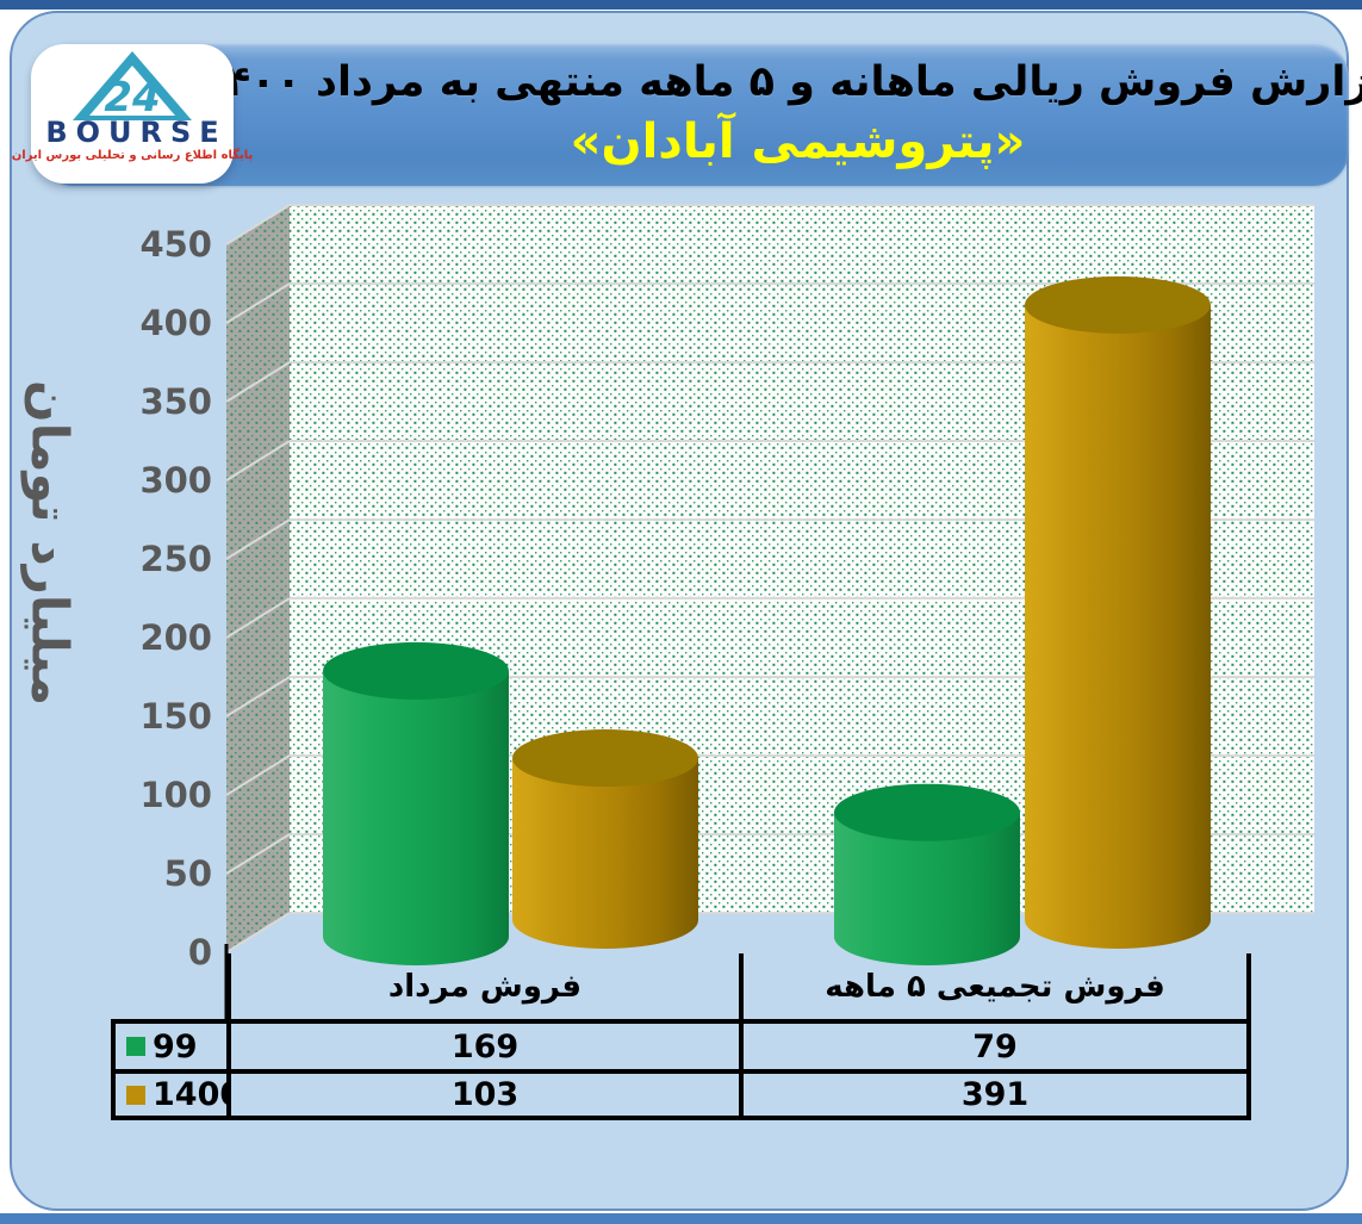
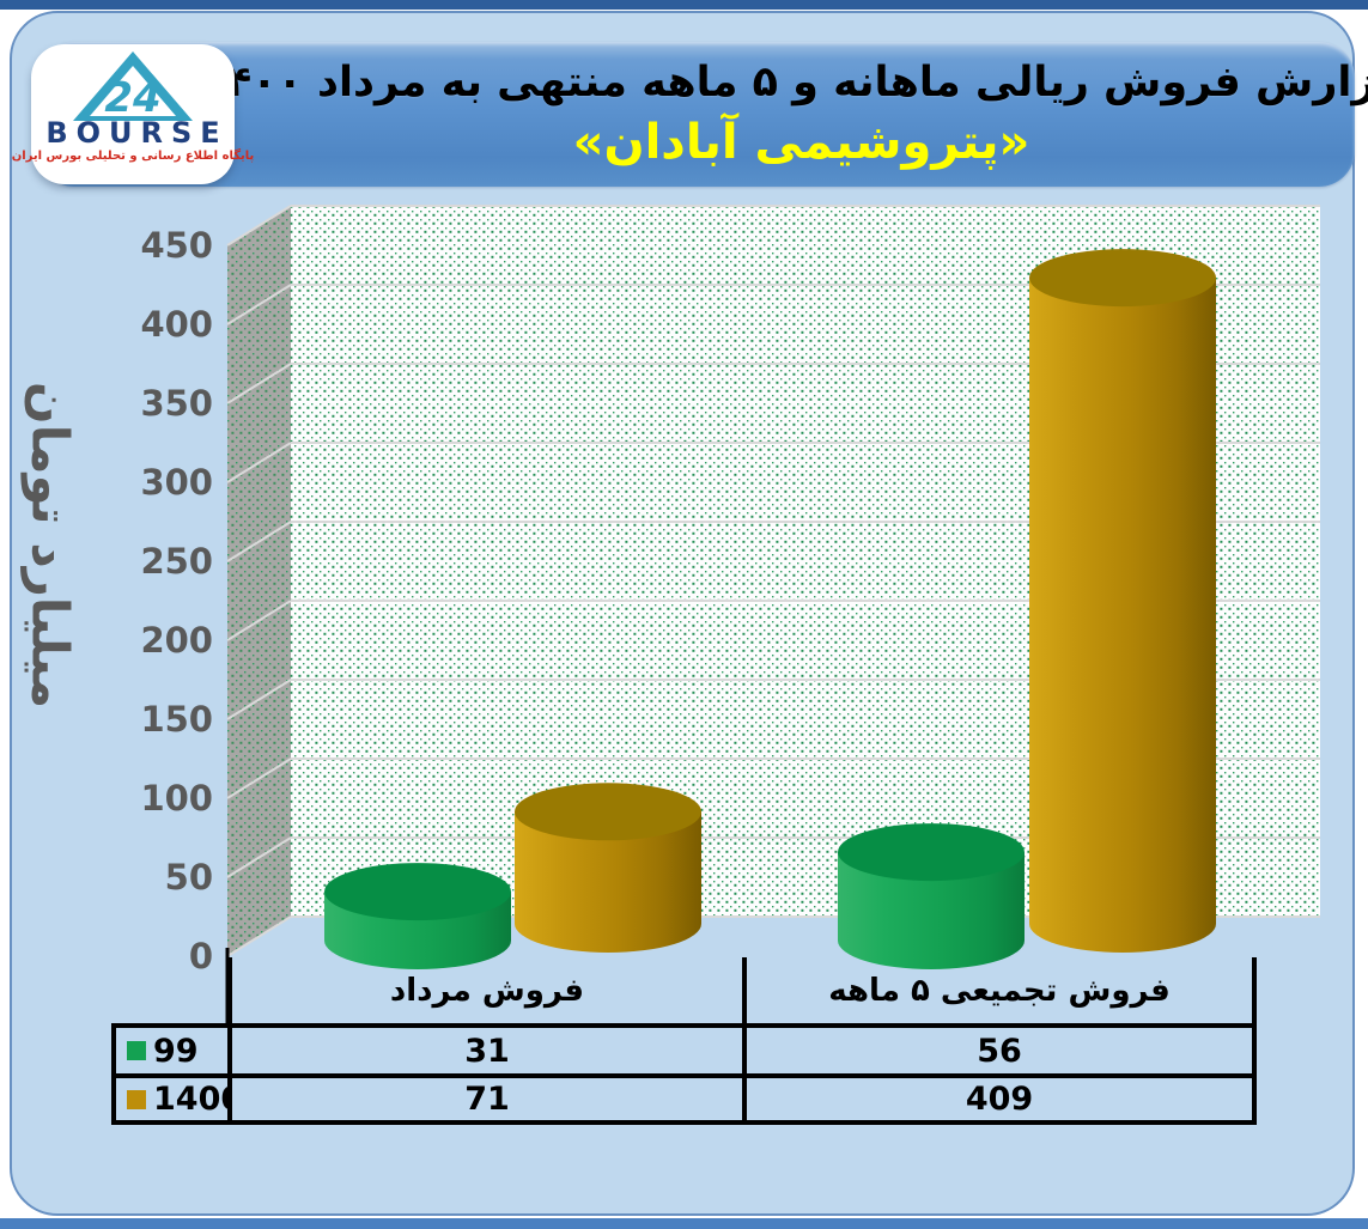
99/فروش مرداد: 169 -> 31
1400/فروش مرداد: 103 -> 71
99/فروش تجمیعی ۵ ماهه: 79 -> 56
1400/فروش تجمیعی ۵ ماهه: 391 -> 409
